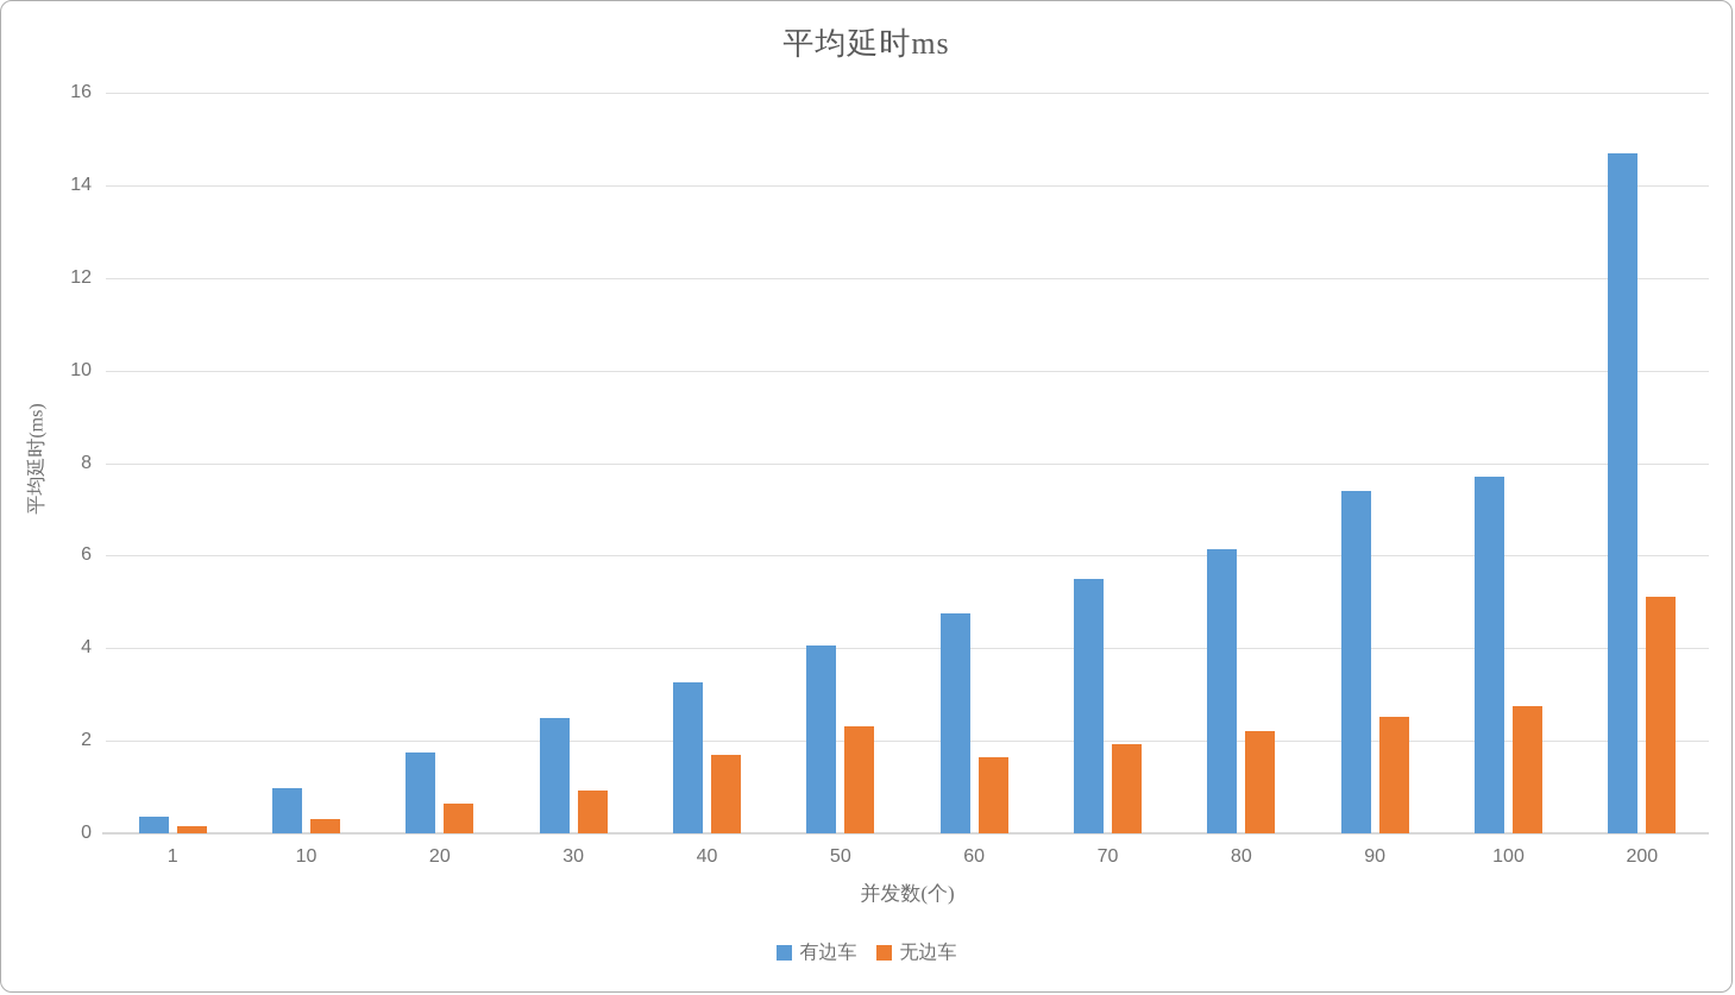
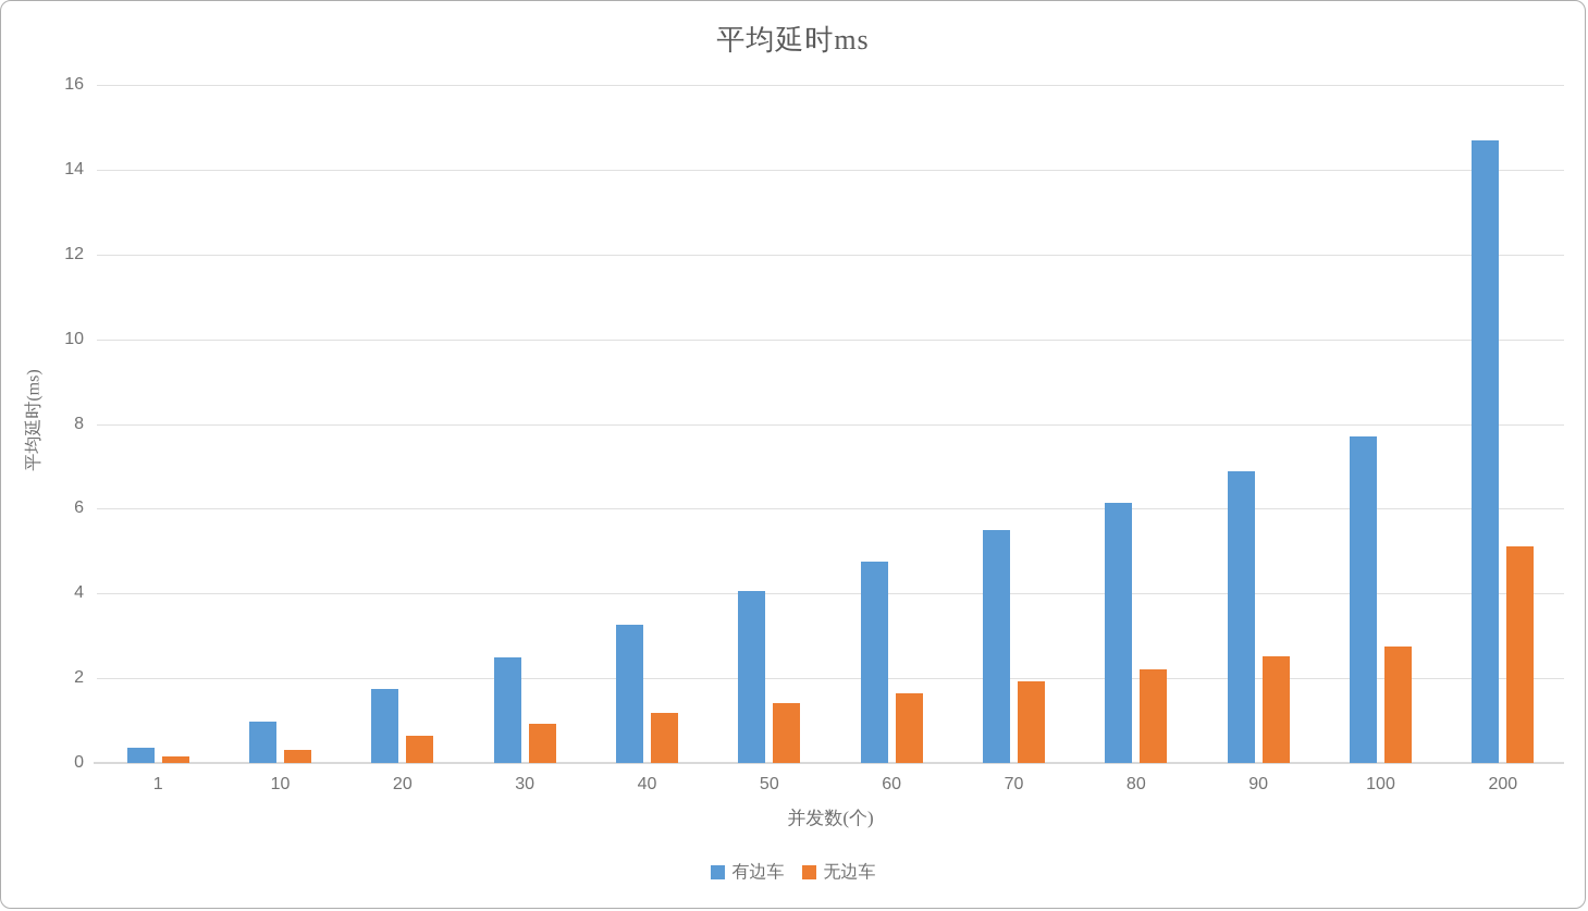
无边车/40: 1.7 -> 1.2
无边车/50: 2.3 -> 1.4
有边车/90: 7.4 -> 6.9
